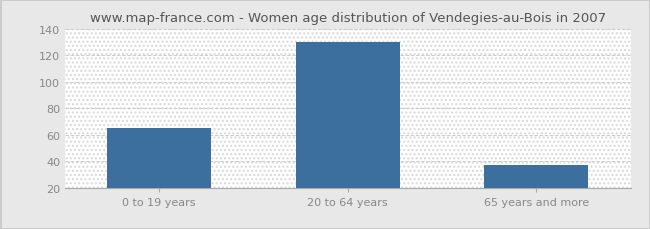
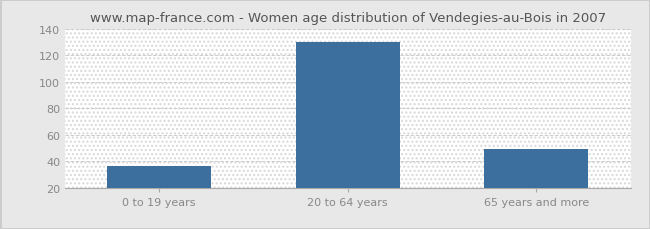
0 to 19 years: 65 -> 36
65 years and more: 37 -> 49
